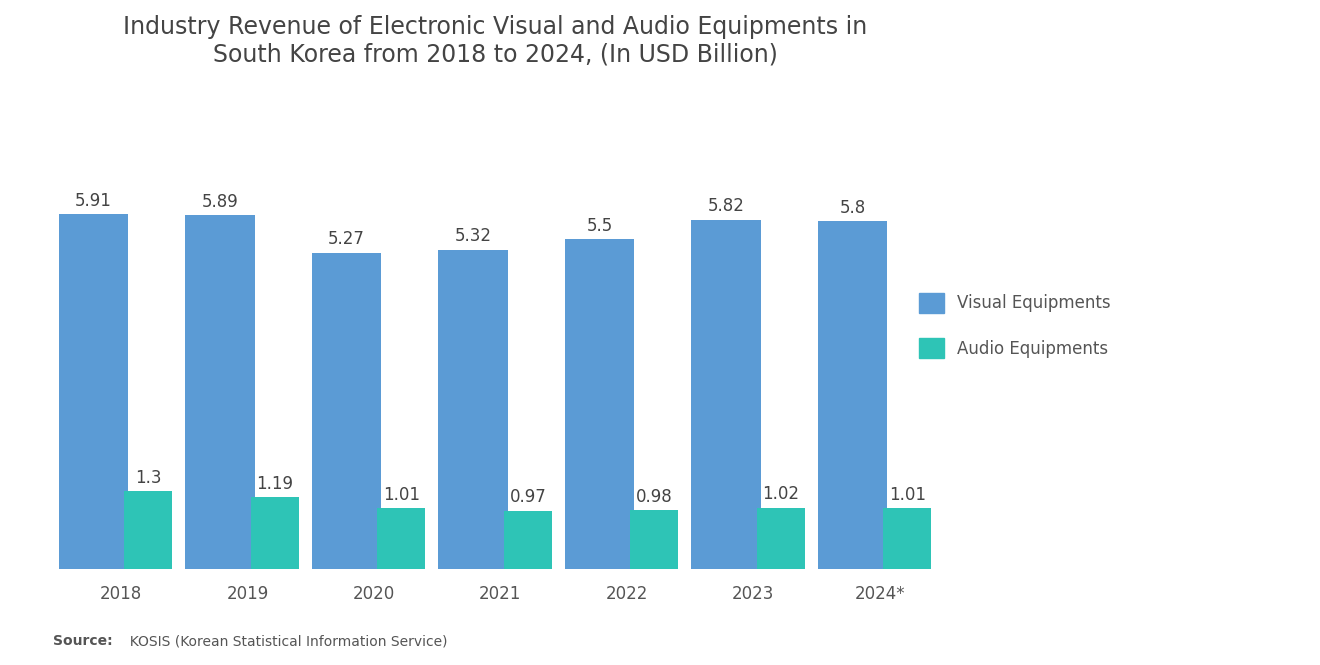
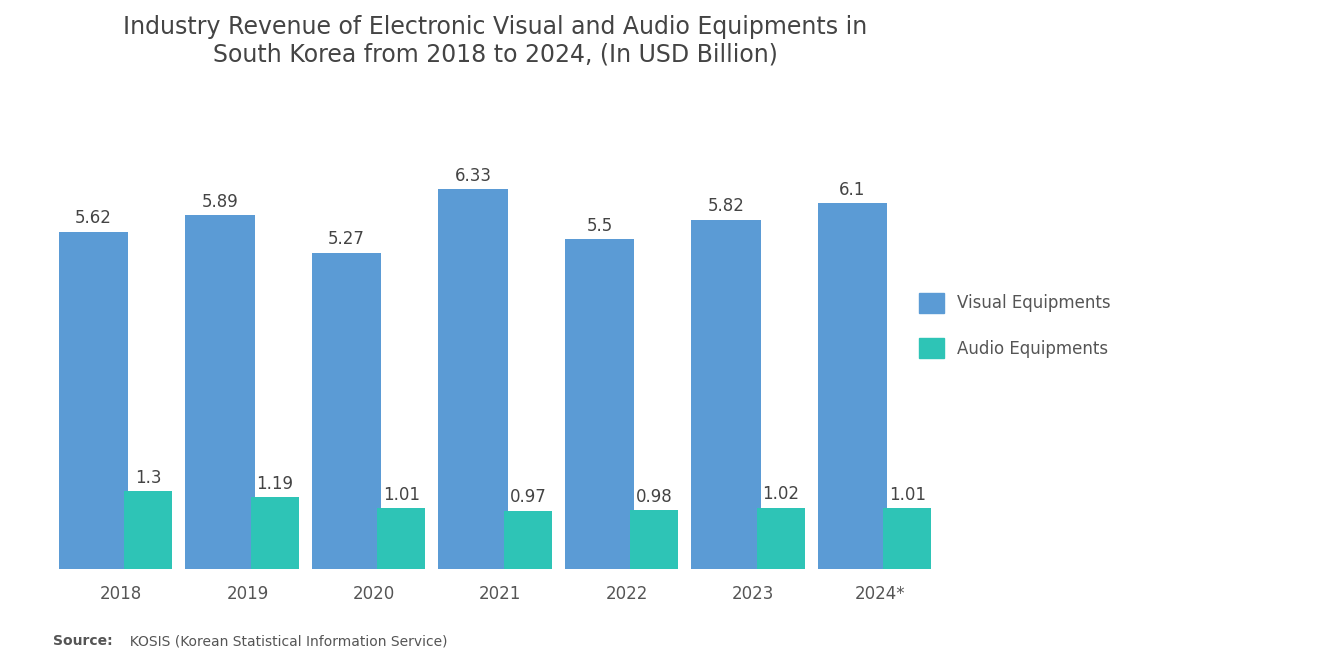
Visual Equipments/2018: 5.91 -> 5.62
Visual Equipments/2021: 5.32 -> 6.33
Visual Equipments/2024*: 5.8 -> 6.1
